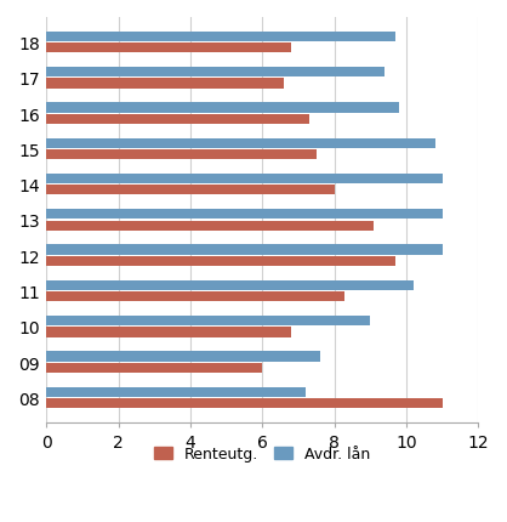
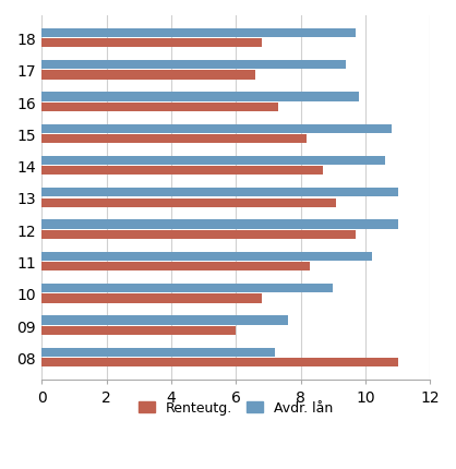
Renteutg./15: 7.5 -> 8.2
Avdr. lån/14: 11.0 -> 10.6
Renteutg./14: 8.0 -> 8.7
